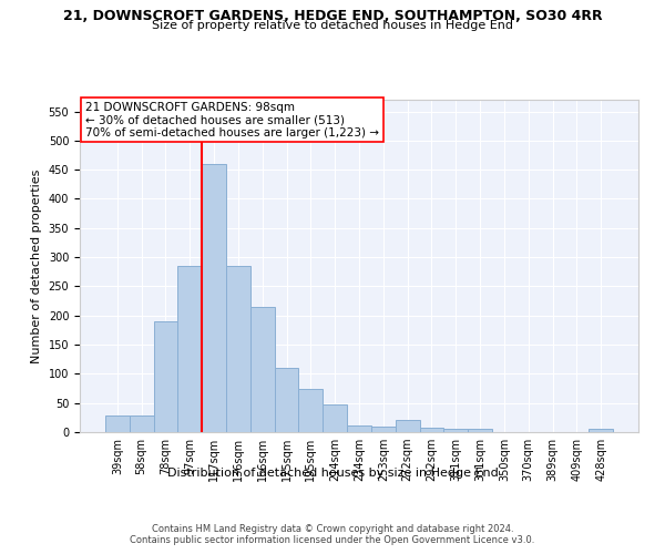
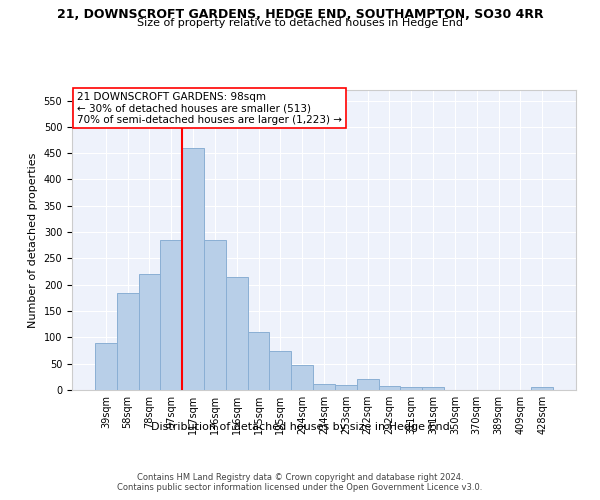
39sqm: 28 -> 90
58sqm: 28 -> 184
78sqm: 190 -> 220
